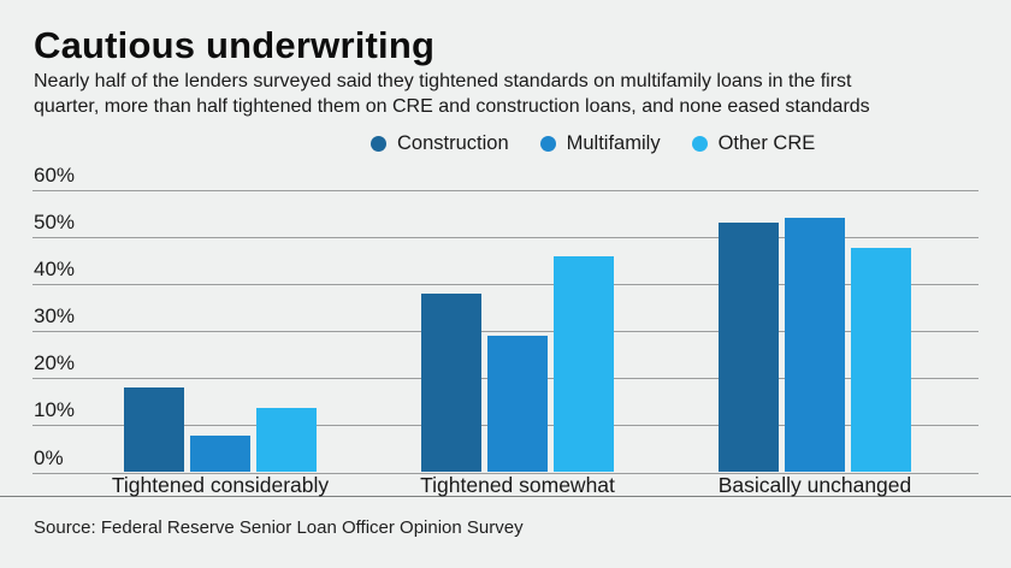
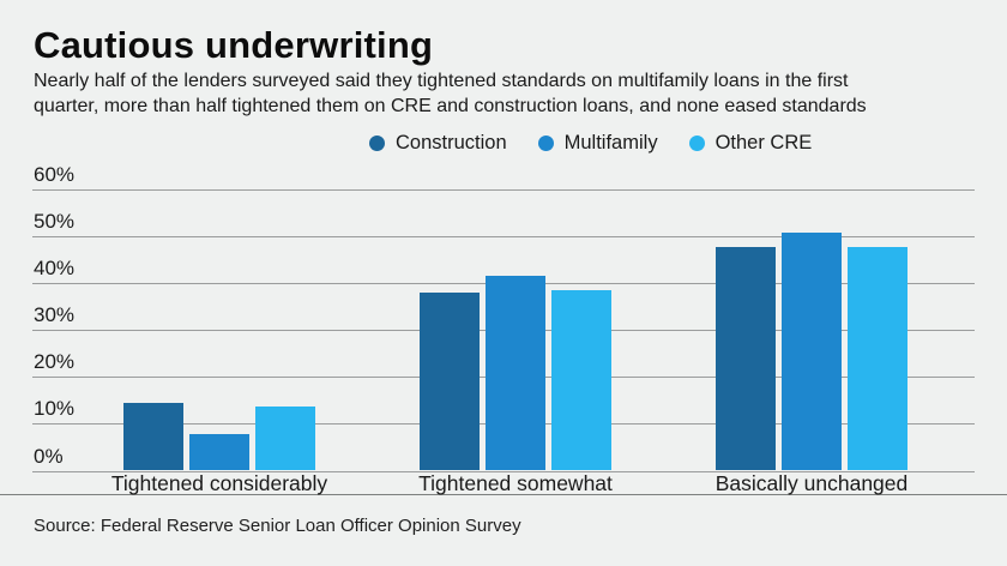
Construction/Tightened considerably: 18% -> 14%
Multifamily/Tightened somewhat: 29% -> 42%
Other CRE/Tightened somewhat: 46% -> 38%
Construction/Basically unchanged: 53% -> 48%
Multifamily/Basically unchanged: 54% -> 51%
